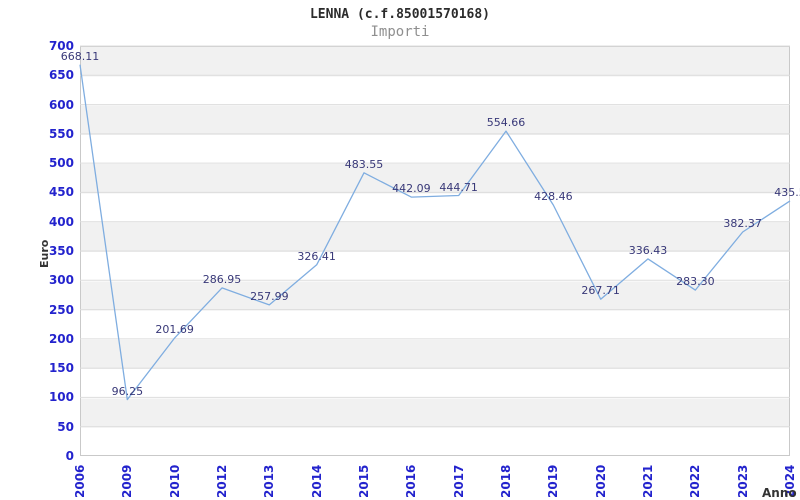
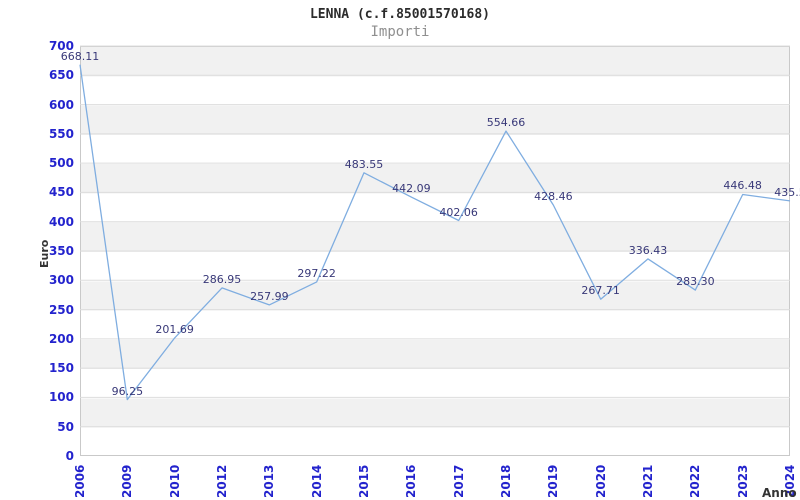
2014: 326.41 -> 297.22
2017: 444.71 -> 402.06
2023: 382.37 -> 446.48
